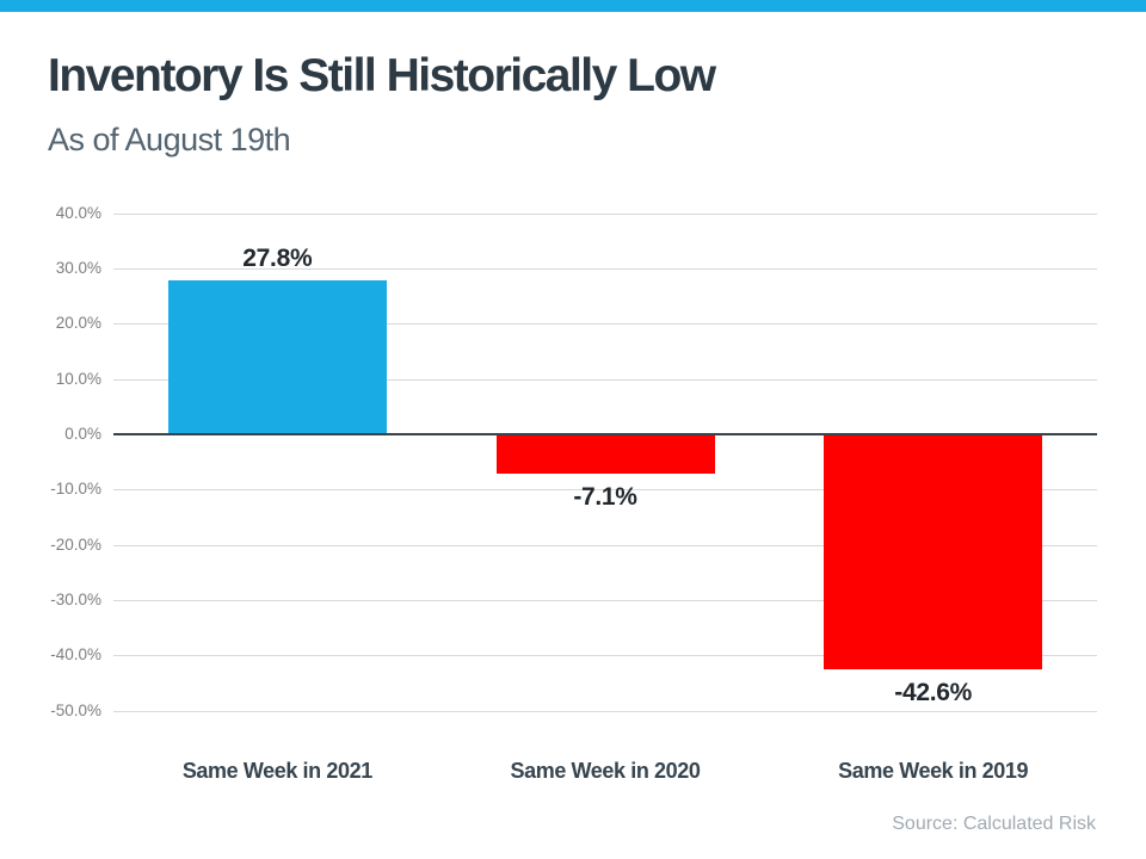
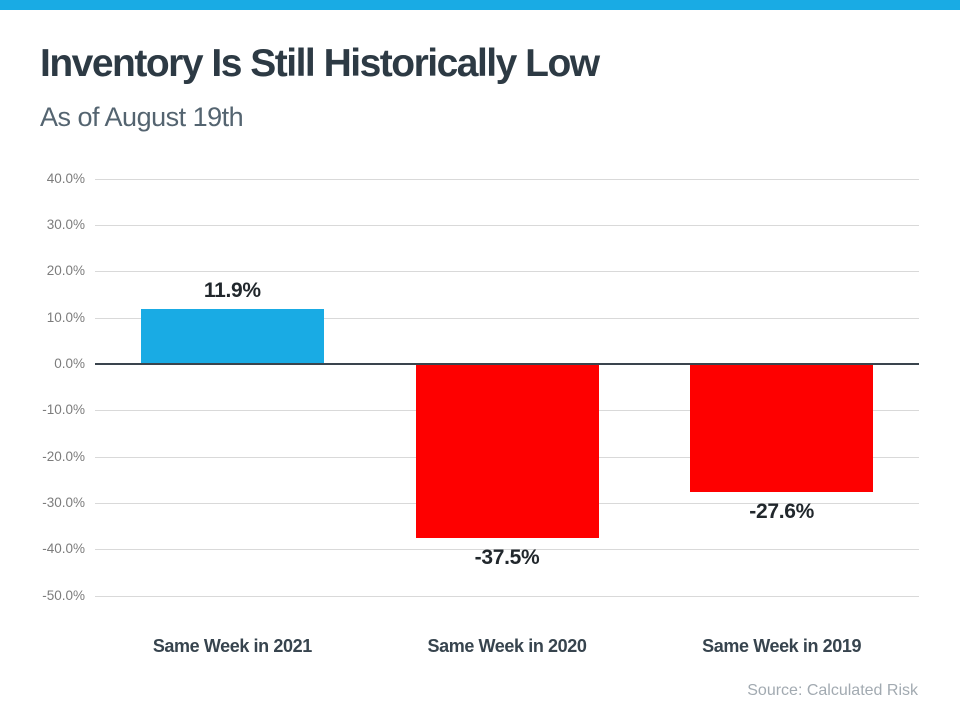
Same Week in 2021: 27.8% -> 11.9%
Same Week in 2020: -7.1% -> -37.5%
Same Week in 2019: -42.6% -> -27.6%
